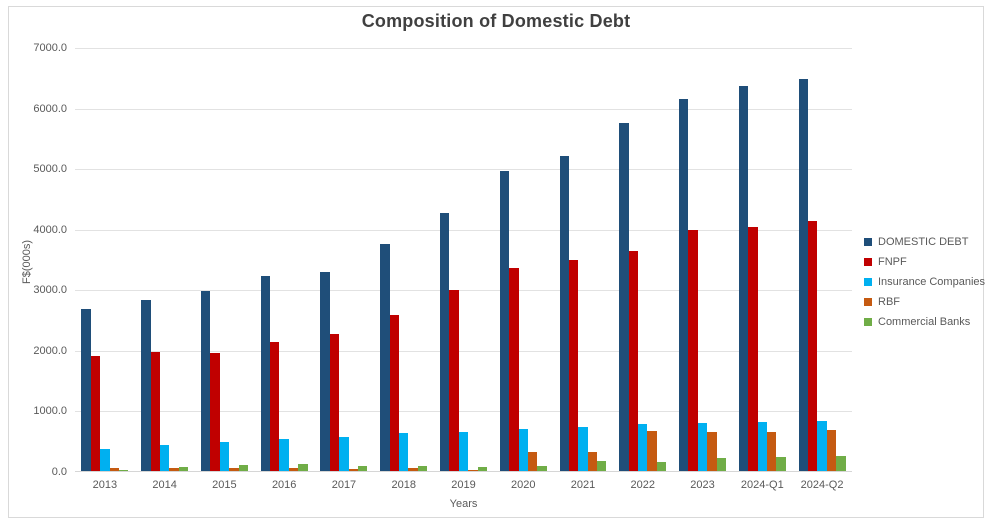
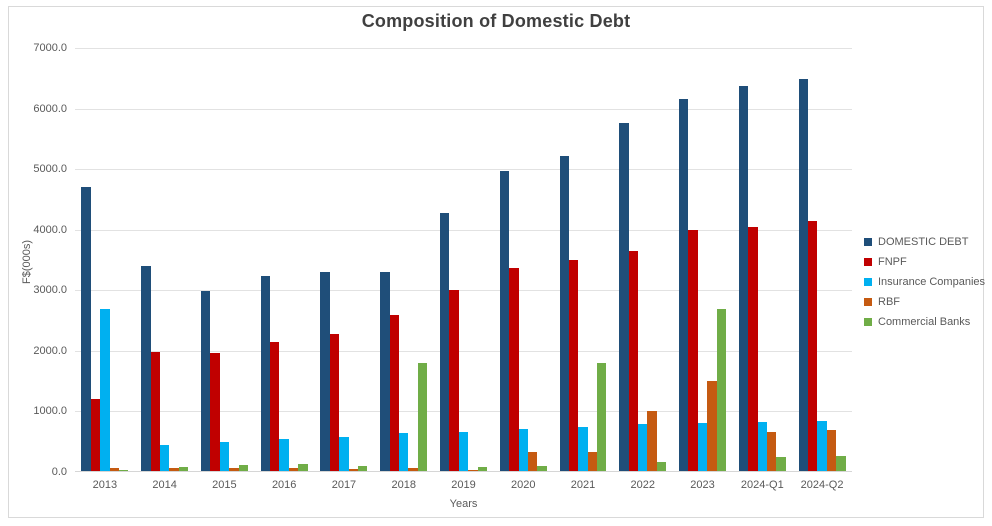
DOMESTIC DEBT/2013: 2700 -> 4700
FNPF/2013: 1900 -> 1200
Insurance Companies/2013: 400 -> 2700
DOMESTIC DEBT/2014: 2800 -> 3400
DOMESTIC DEBT/2018: 3800 -> 3300
Commercial Banks/2018: 100 -> 1800
Commercial Banks/2021: 200 -> 1800
RBF/2022: 700 -> 1000
RBF/2023: 700 -> 1500
Commercial Banks/2023: 200 -> 2700
